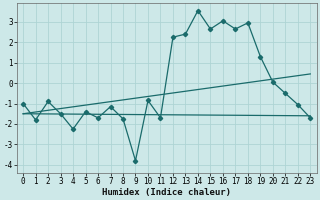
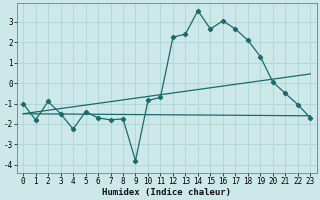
7: -1.15 -> -1.80
11: -1.70 -> -0.70
18: 2.95 -> 2.10
